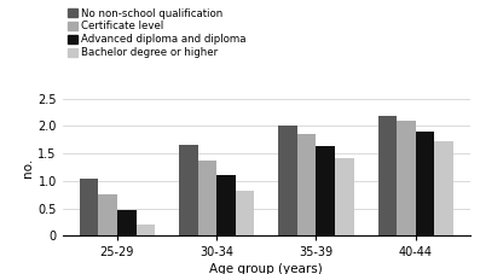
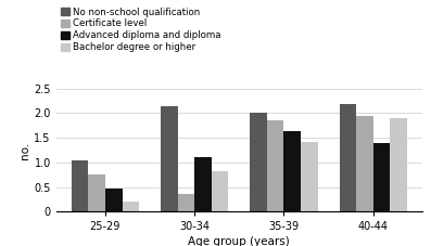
No non-school qualification/30-34: 1.65 -> 2.15
Certificate level/30-34: 1.37 -> 0.35
Certificate level/40-44: 2.10 -> 1.95
Advanced diploma and diploma/40-44: 1.90 -> 1.40
Bachelor degree or higher/40-44: 1.72 -> 1.90
